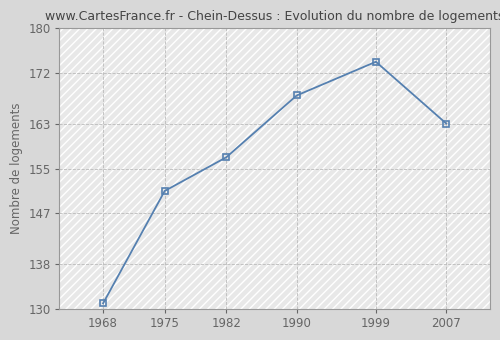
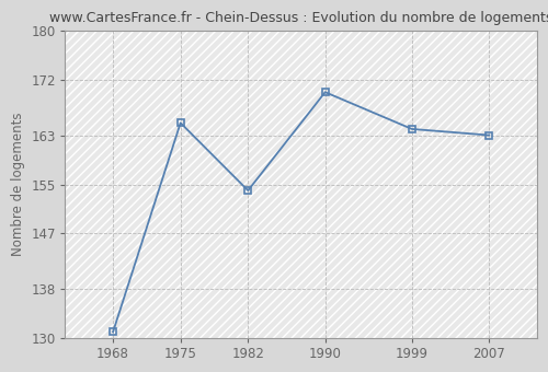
1975: 151 -> 165
1982: 157 -> 154
1990: 168 -> 170
1999: 174 -> 164
